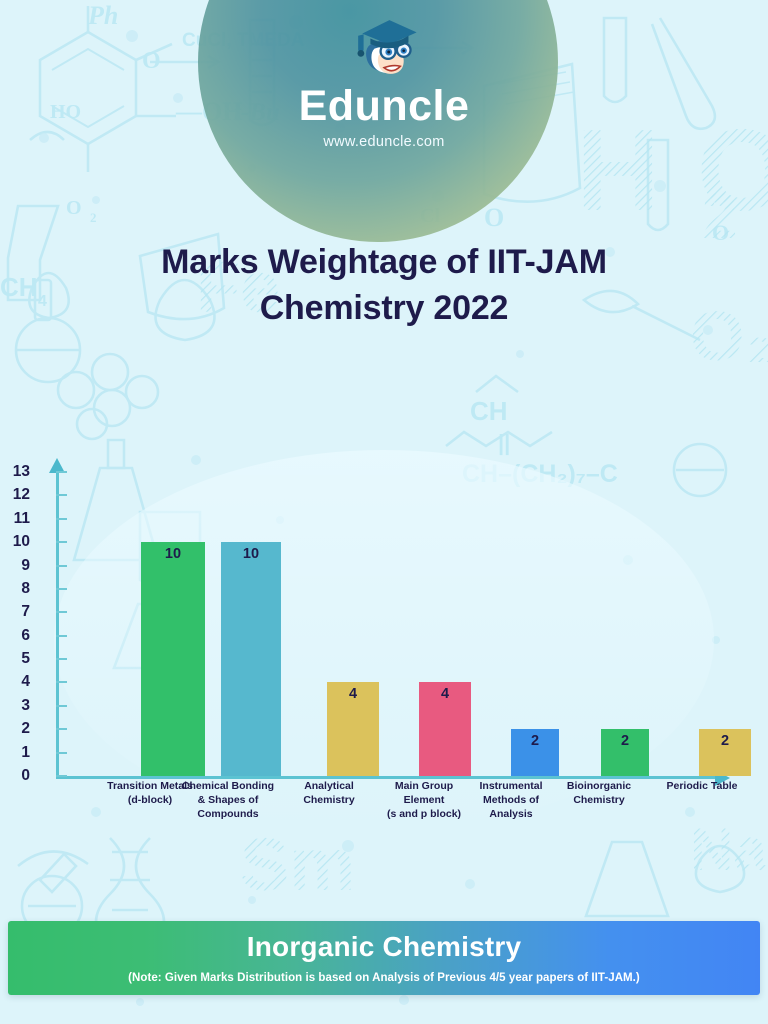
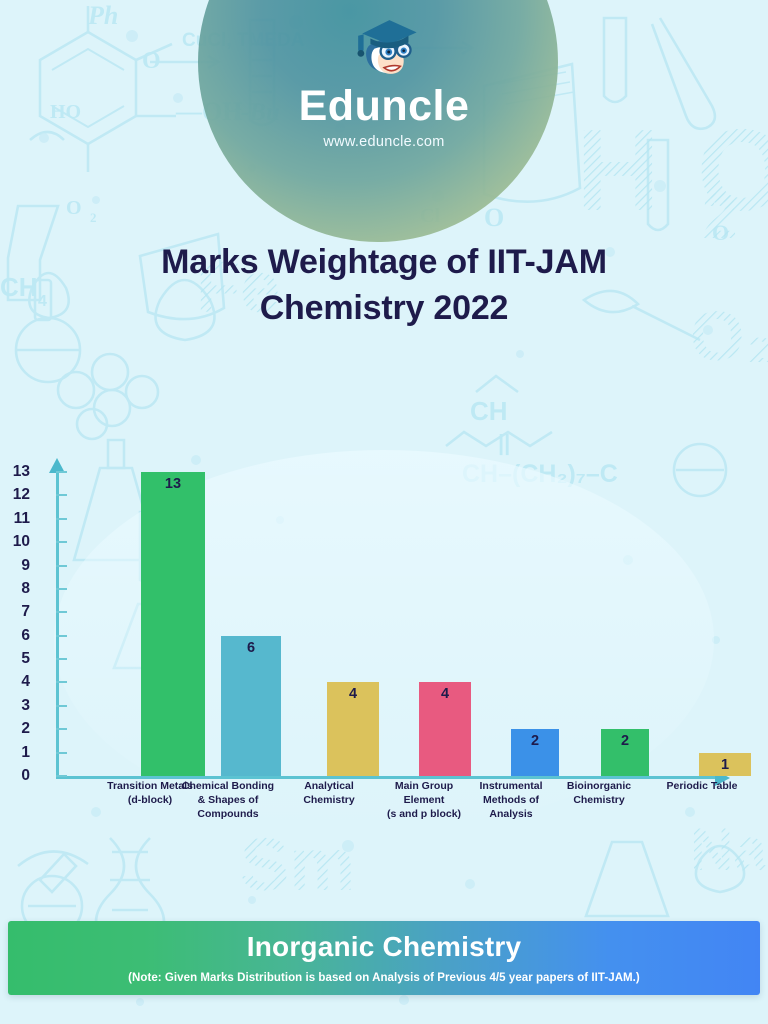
Transition Metals (d-block): 10 -> 13
Chemical Bonding & Shapes of Compounds: 10 -> 6
Periodic Table: 2 -> 1
